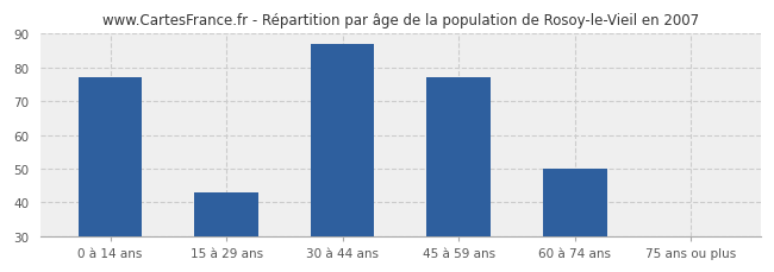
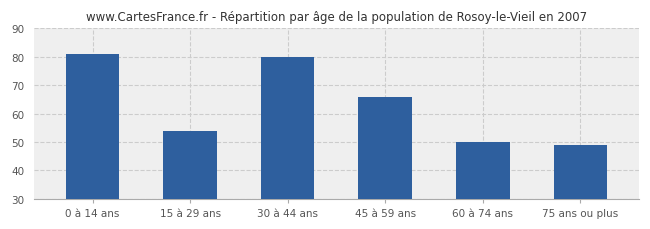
0 à 14 ans: 77 -> 81
15 à 29 ans: 43 -> 54
30 à 44 ans: 87 -> 80
45 à 59 ans: 77 -> 66
75 ans ou plus: 30 -> 49
